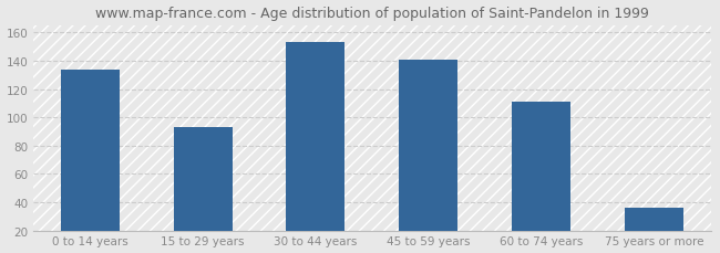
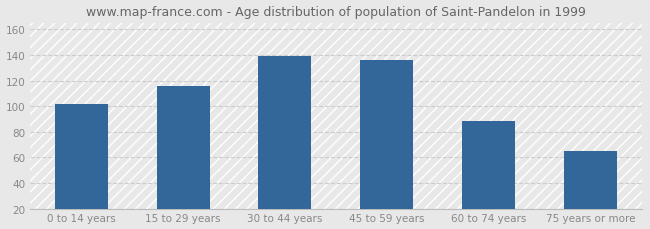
0 to 14 years: 134 -> 102
15 to 29 years: 93 -> 116
30 to 44 years: 153 -> 139
45 to 59 years: 141 -> 136
60 to 74 years: 111 -> 88
75 years or more: 36 -> 65
